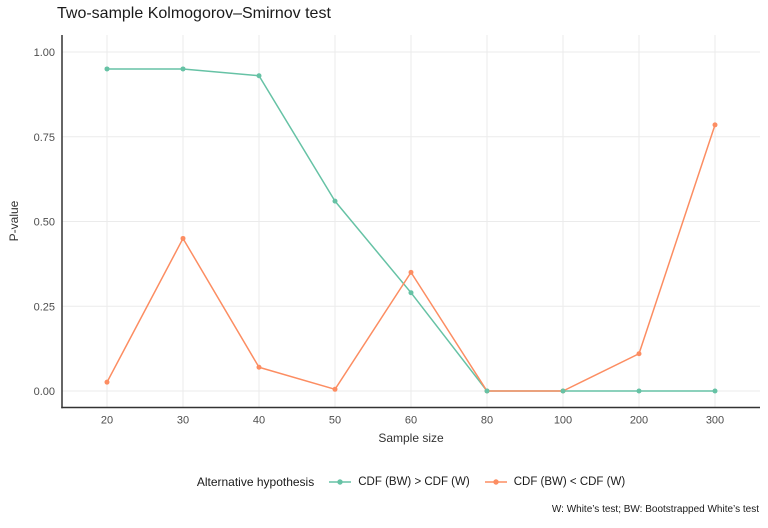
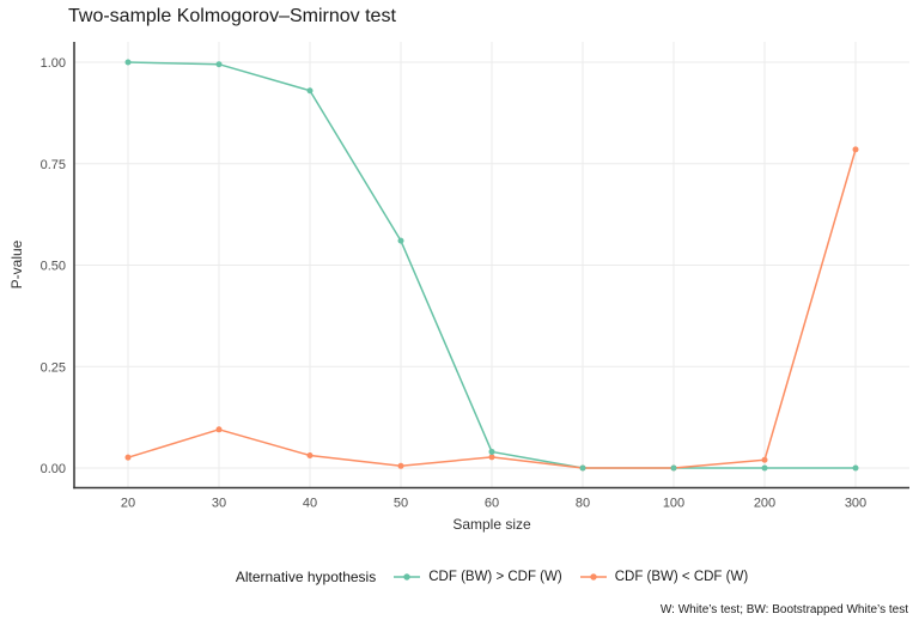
CDF (BW) > CDF (W)/20: 0.95 -> 1.00
CDF (BW) > CDF (W)/30: 0.95 -> 0.99
CDF (BW) < CDF (W)/30: 0.45 -> 0.10
CDF (BW) < CDF (W)/40: 0.07 -> 0.03
CDF (BW) > CDF (W)/60: 0.29 -> 0.04
CDF (BW) < CDF (W)/60: 0.35 -> 0.03
CDF (BW) < CDF (W)/200: 0.11 -> 0.02
